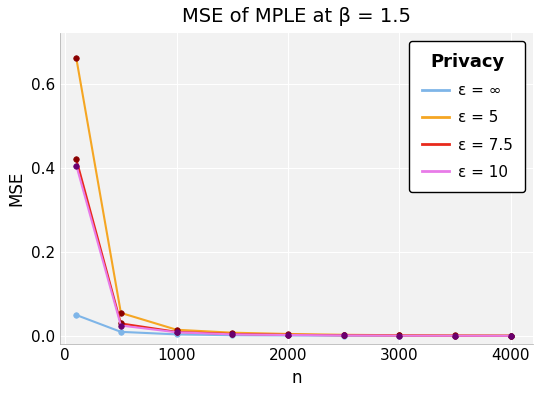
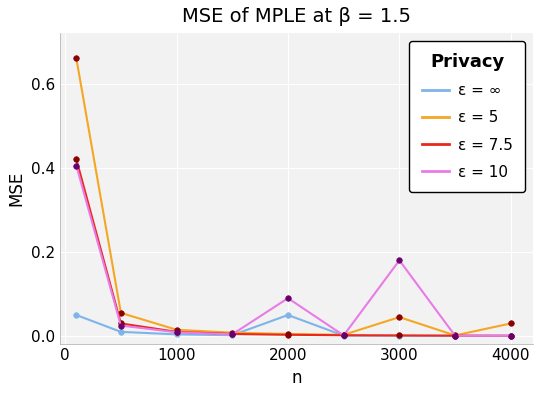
ε = ∞/2000: 0.002 -> 0.050
ε = 10/2000: 0.003 -> 0.090
ε = 5/3000: 0.002 -> 0.045
ε = 10/3000: 0.001 -> 0.180
ε = 5/4000: 0.001 -> 0.030
